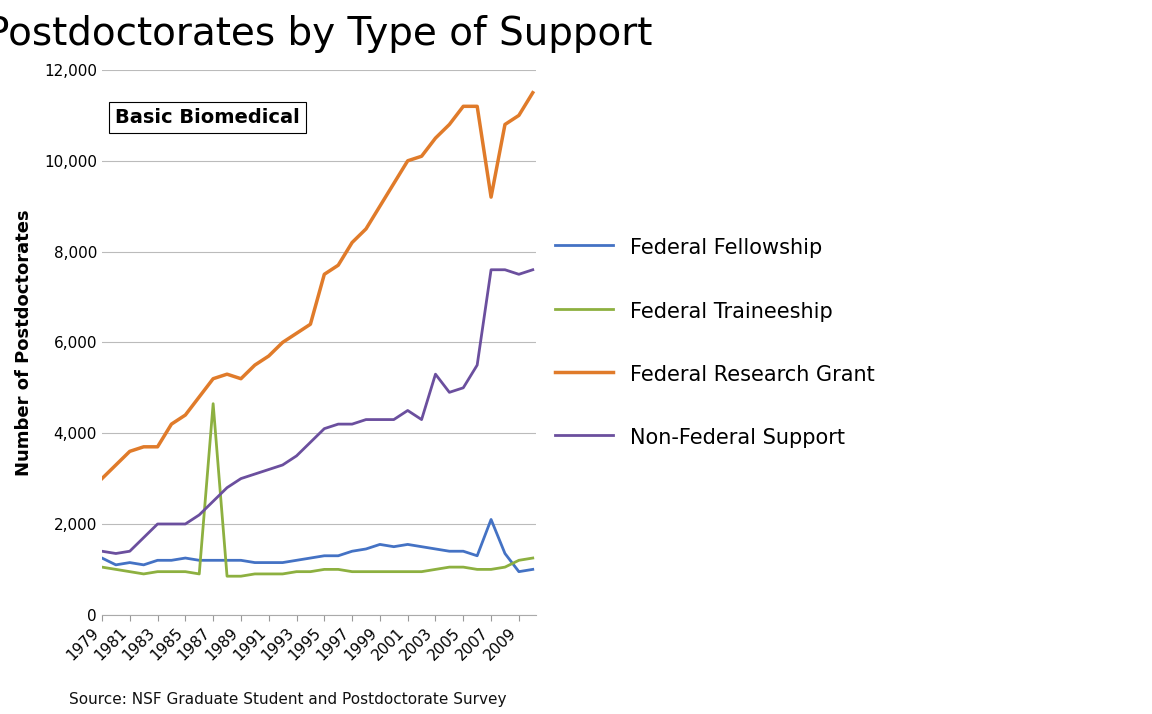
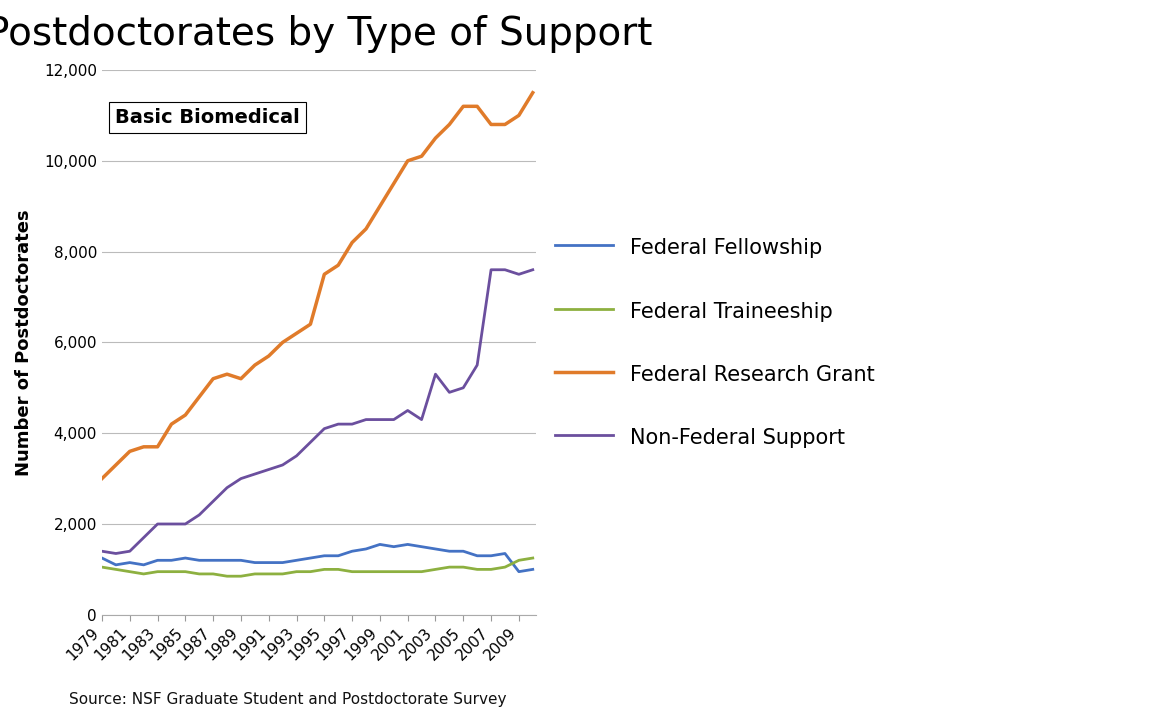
Federal Traineeship/1987: 4,650 -> 900
Federal Fellowship/2007: 2,100 -> 1,300
Federal Research Grant/2007: 9,200 -> 10,800
